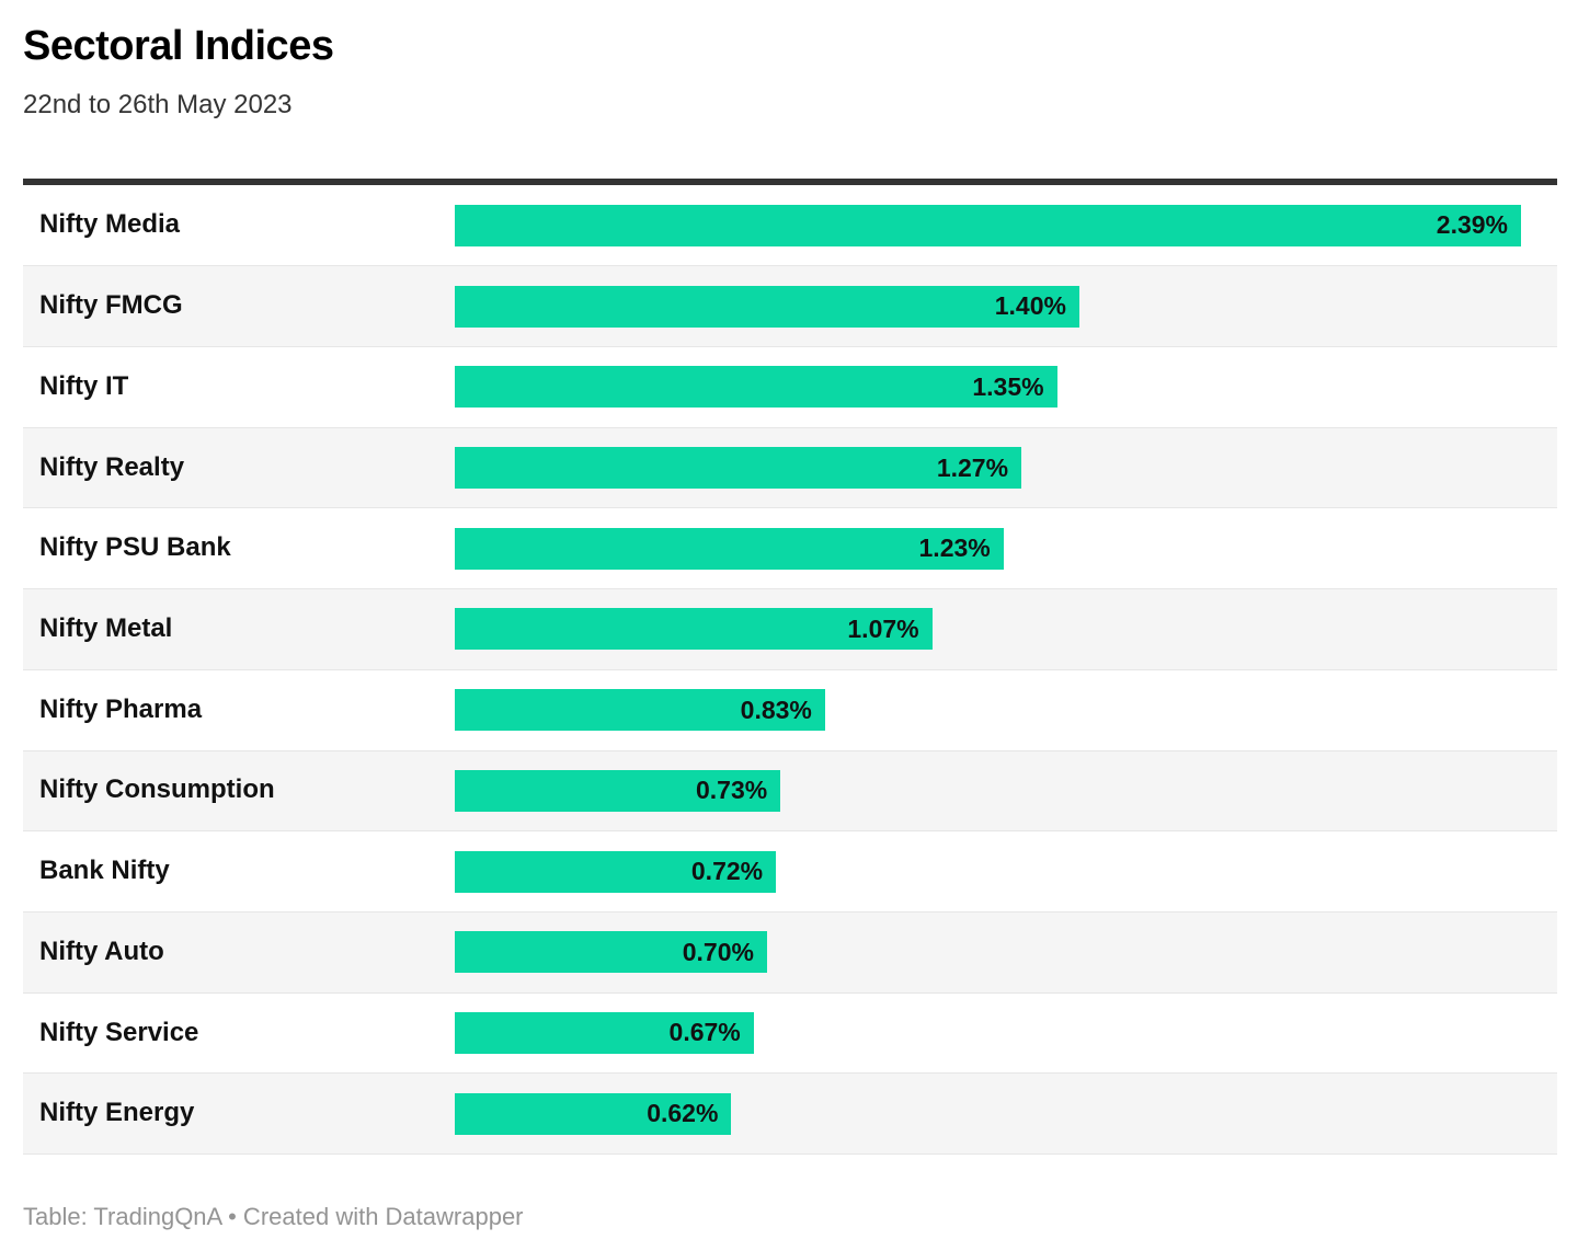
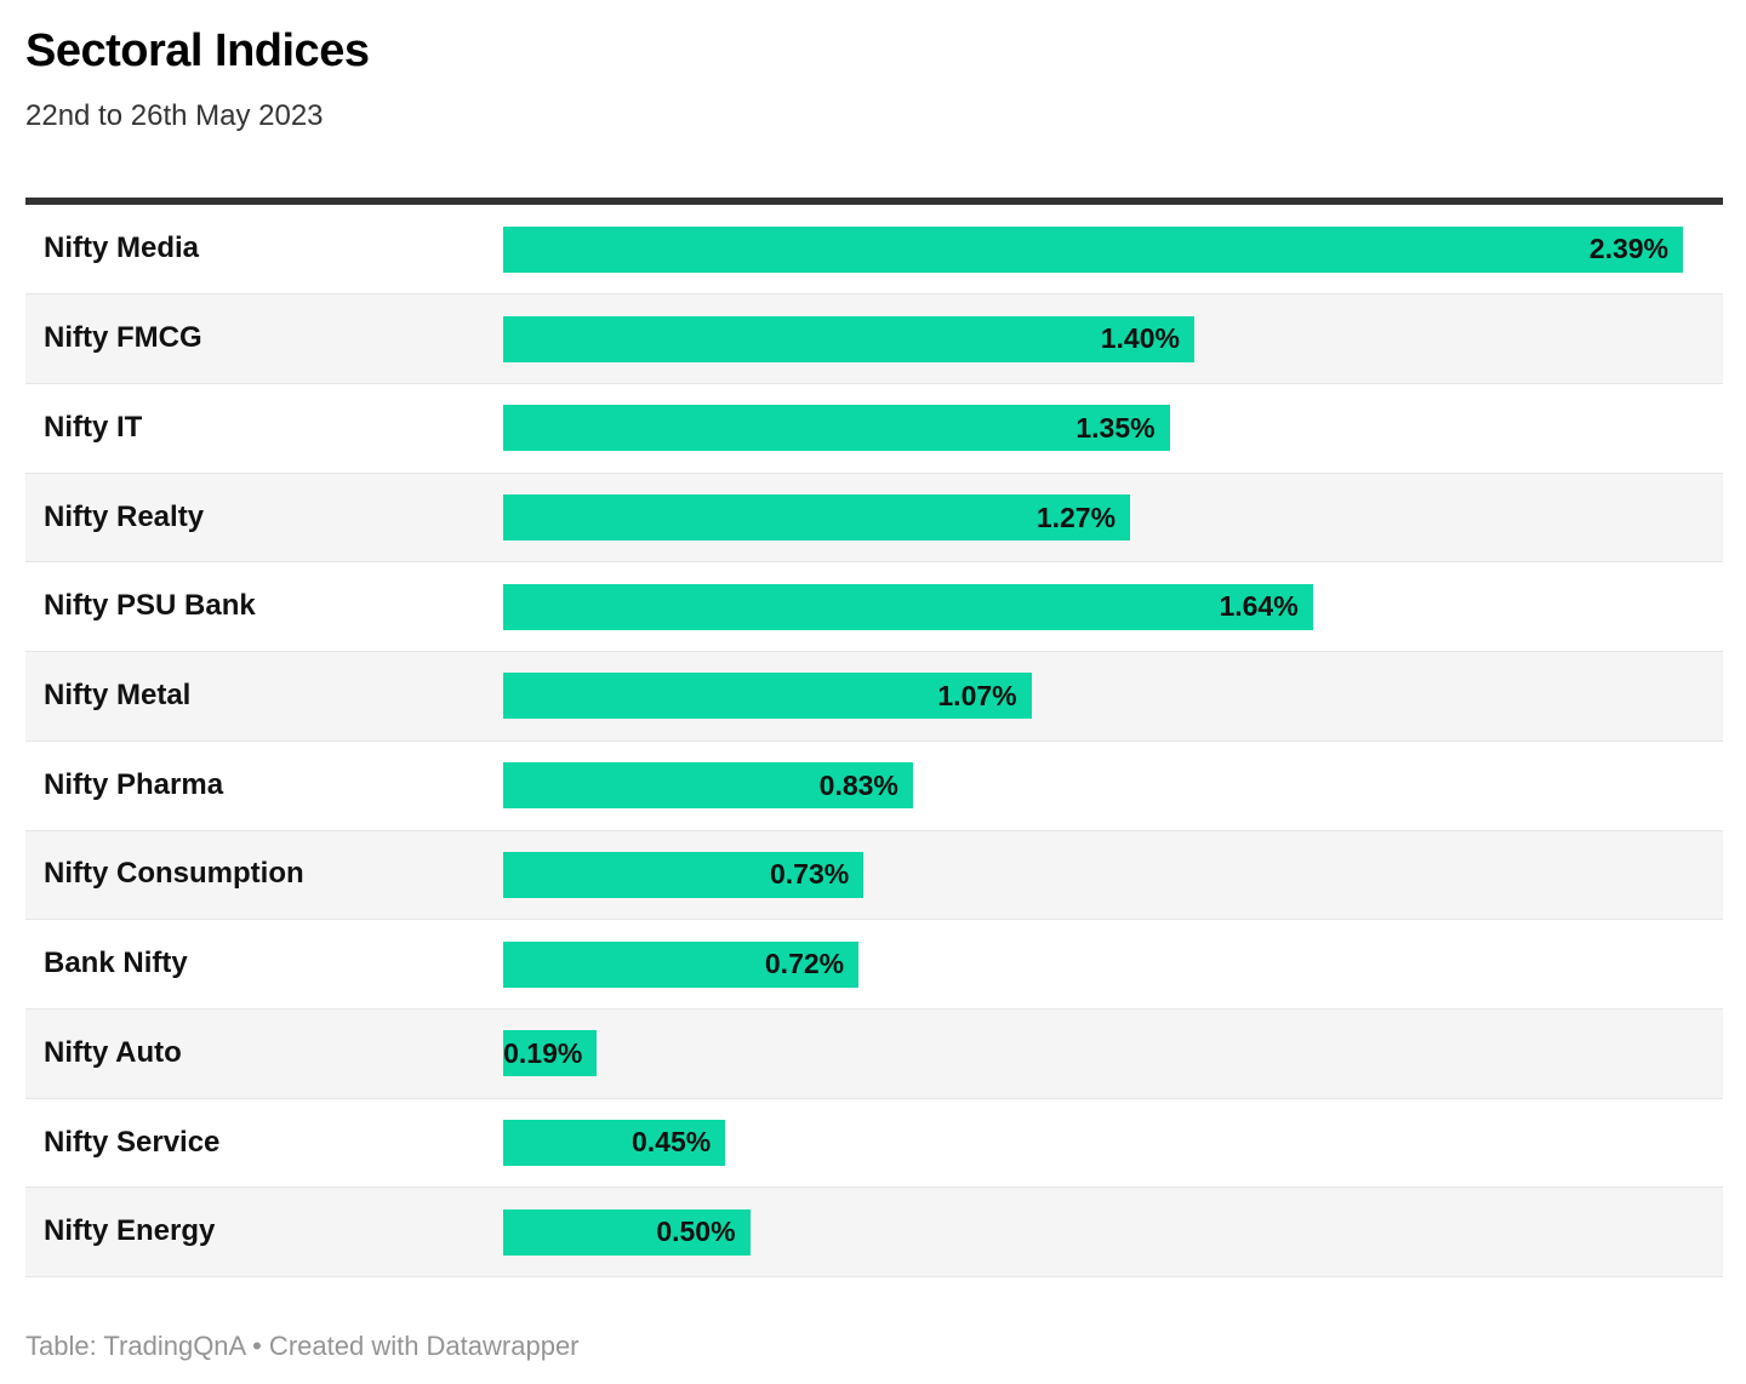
Nifty PSU Bank: 1.23% -> 1.64%
Nifty Auto: 0.70% -> 0.19%
Nifty Service: 0.67% -> 0.45%
Nifty Energy: 0.62% -> 0.50%
